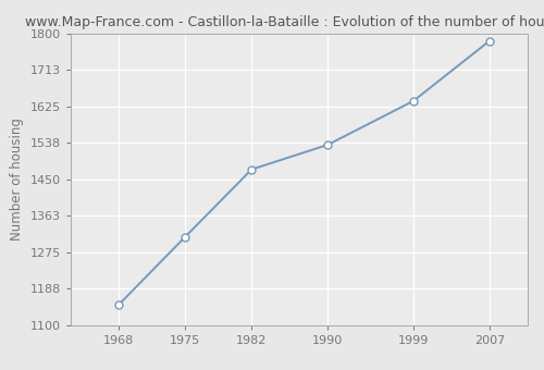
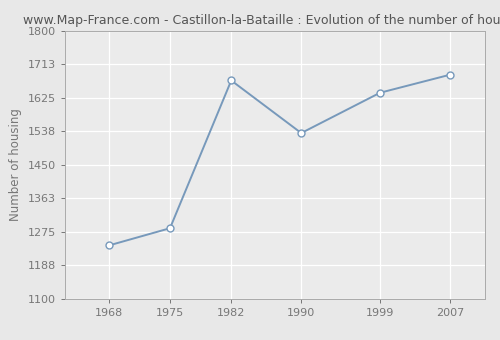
1968: 1149 -> 1240
1975: 1312 -> 1285
1982: 1474 -> 1670
2007: 1782 -> 1685
